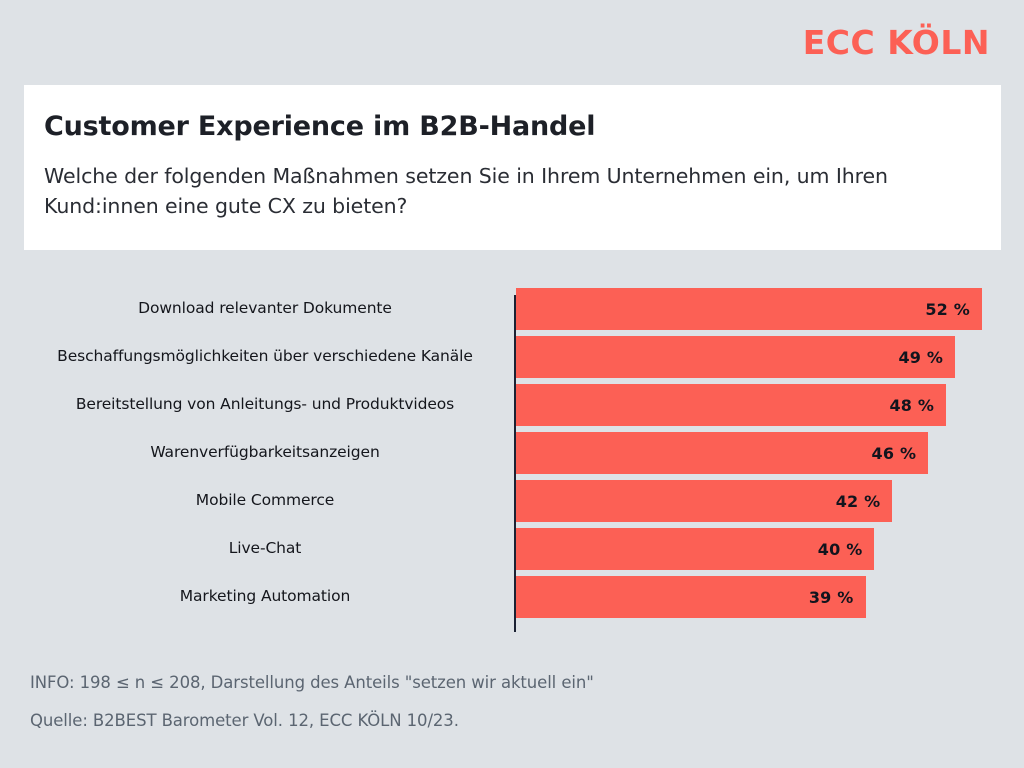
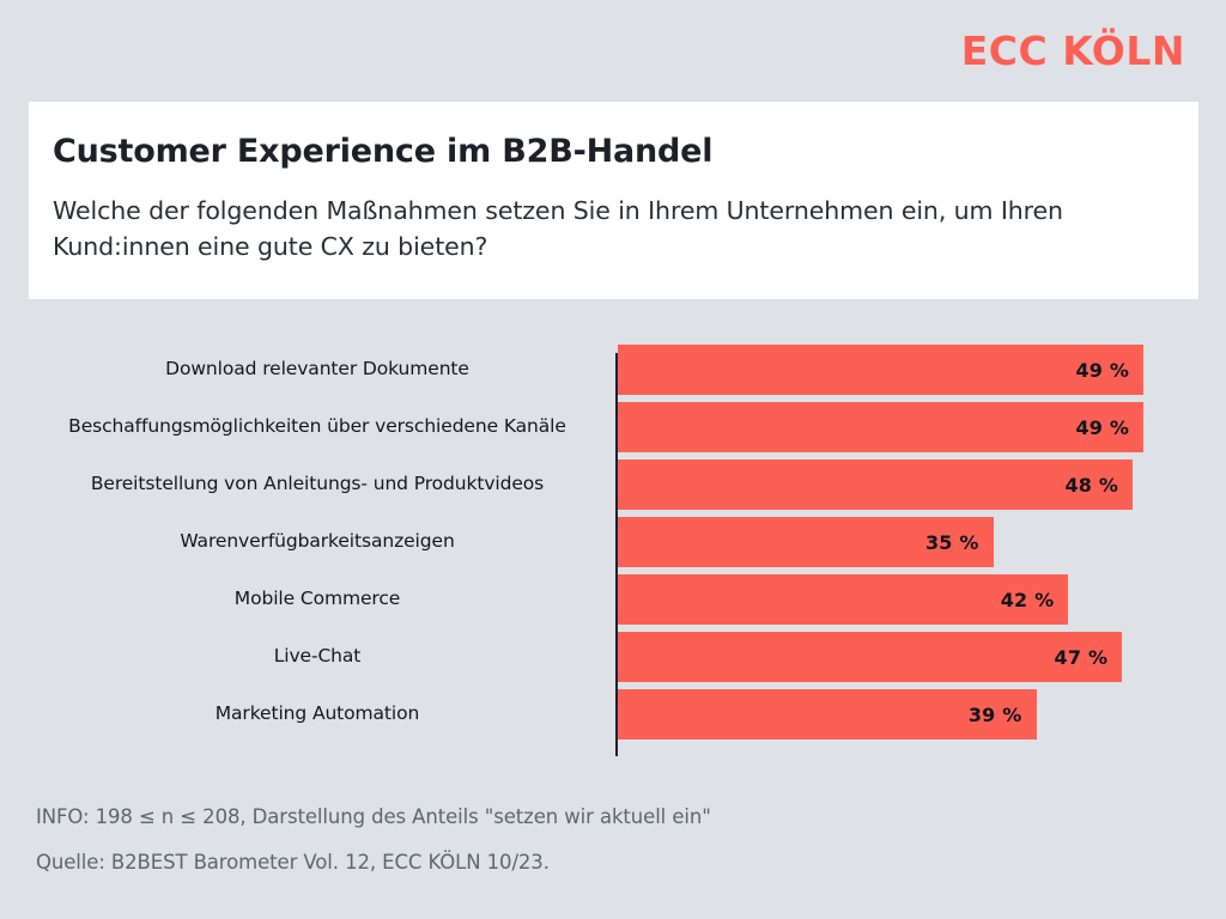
Download relevanter Dokumente: 52 -> 49
Warenverfügbarkeitsanzeigen: 46 -> 35
Live-Chat: 40 -> 47
